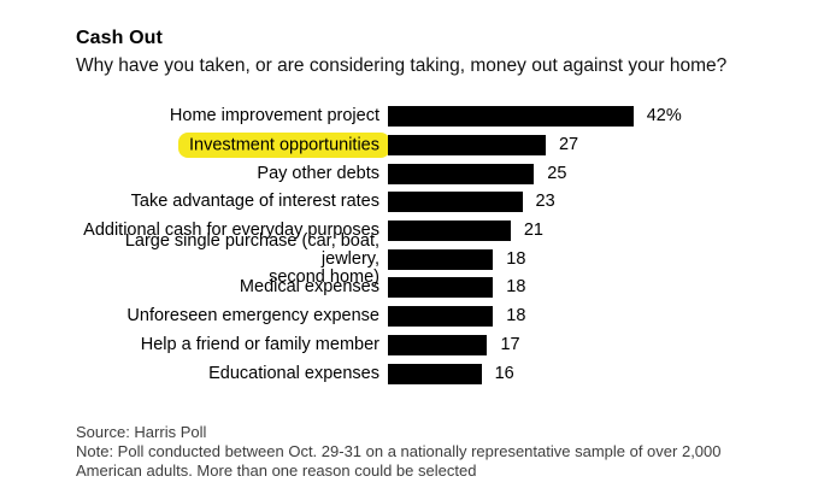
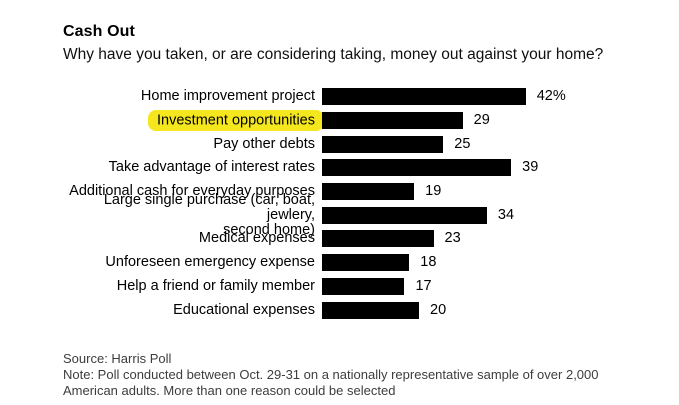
Investment opportunities: 27 -> 29
Take advantage of interest rates: 23 -> 39
Additional cash for everyday purposes: 21 -> 19
Large single purchase (car, boat, jewlery, second home): 18 -> 34
Medical expenses: 18 -> 23
Educational expenses: 16 -> 20
